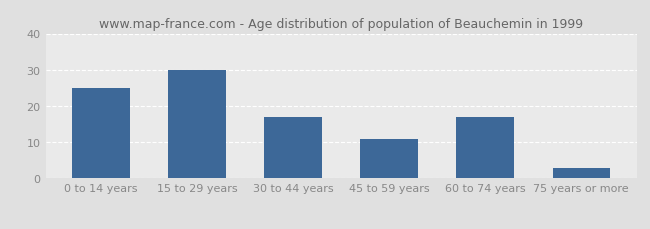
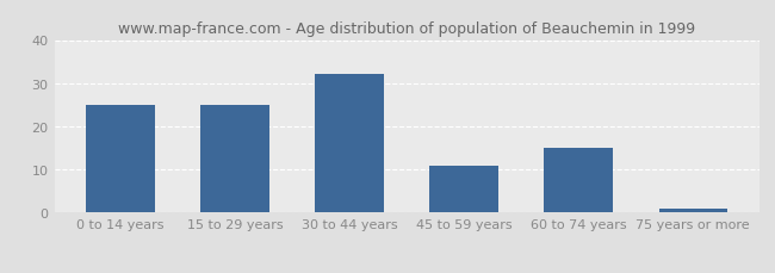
15 to 29 years: 30 -> 25
30 to 44 years: 17 -> 32
60 to 74 years: 17 -> 15
75 years or more: 3 -> 1
